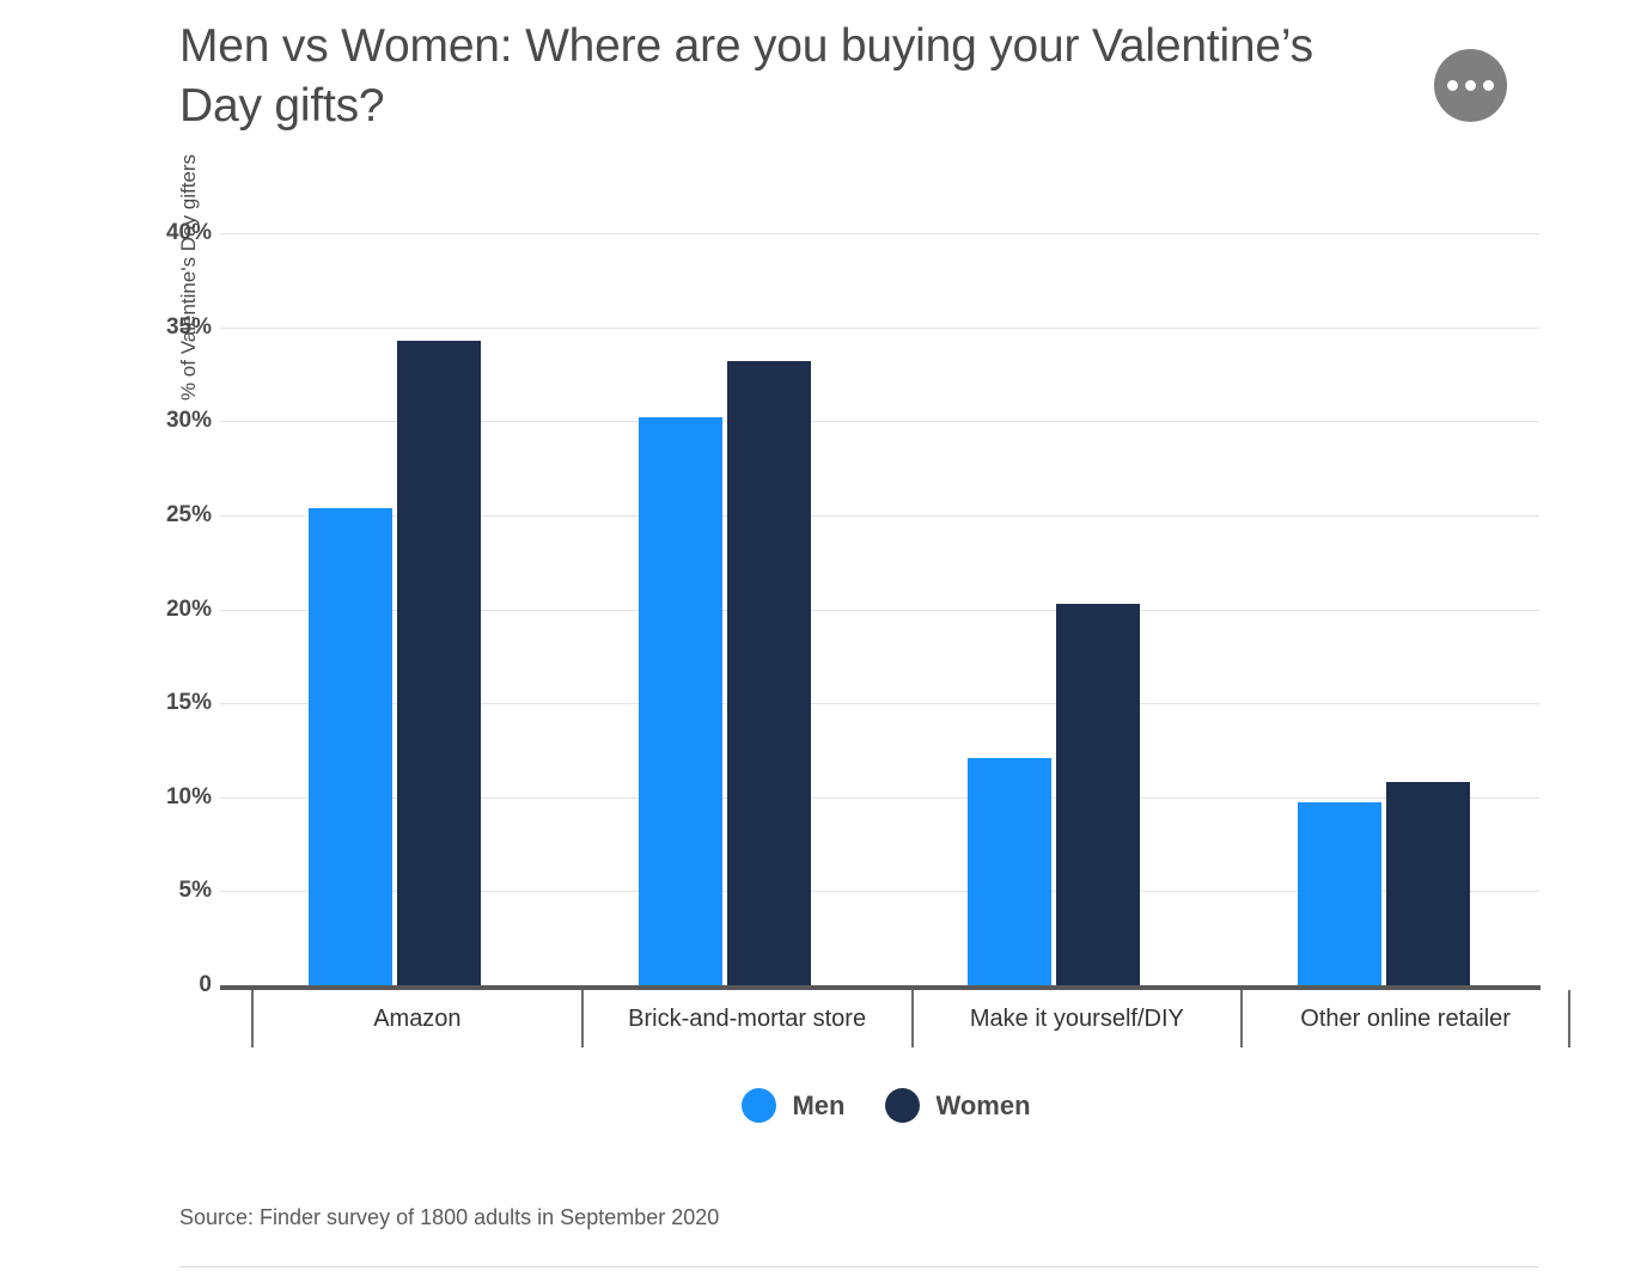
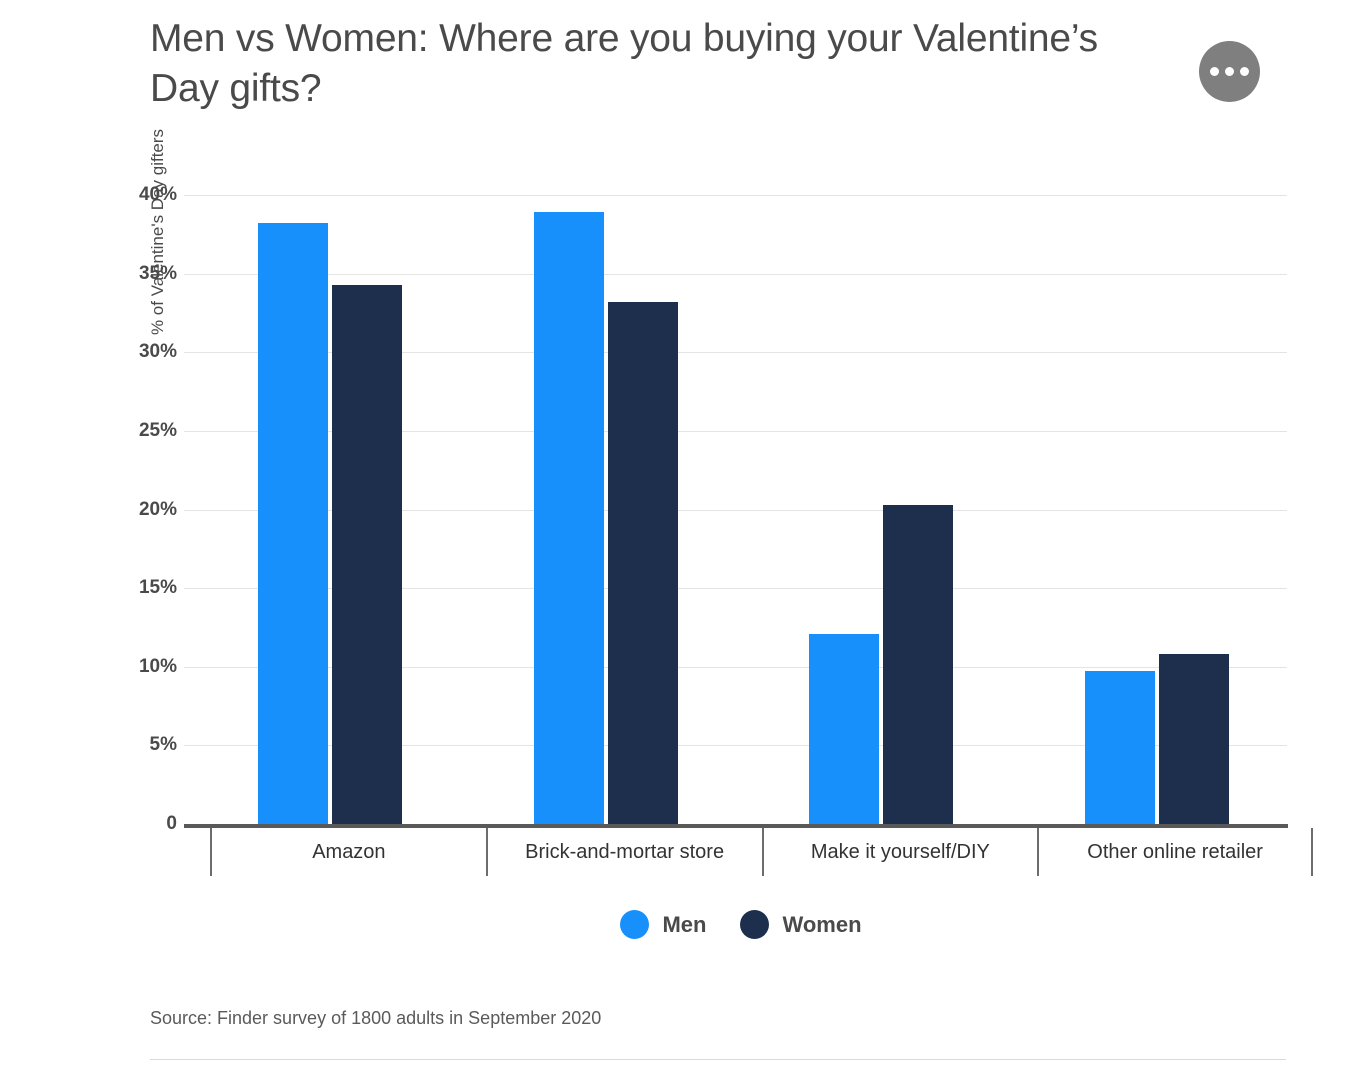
Men/Amazon: 25.4% -> 38.2%
Men/Brick-and-mortar store: 30.2% -> 38.9%
